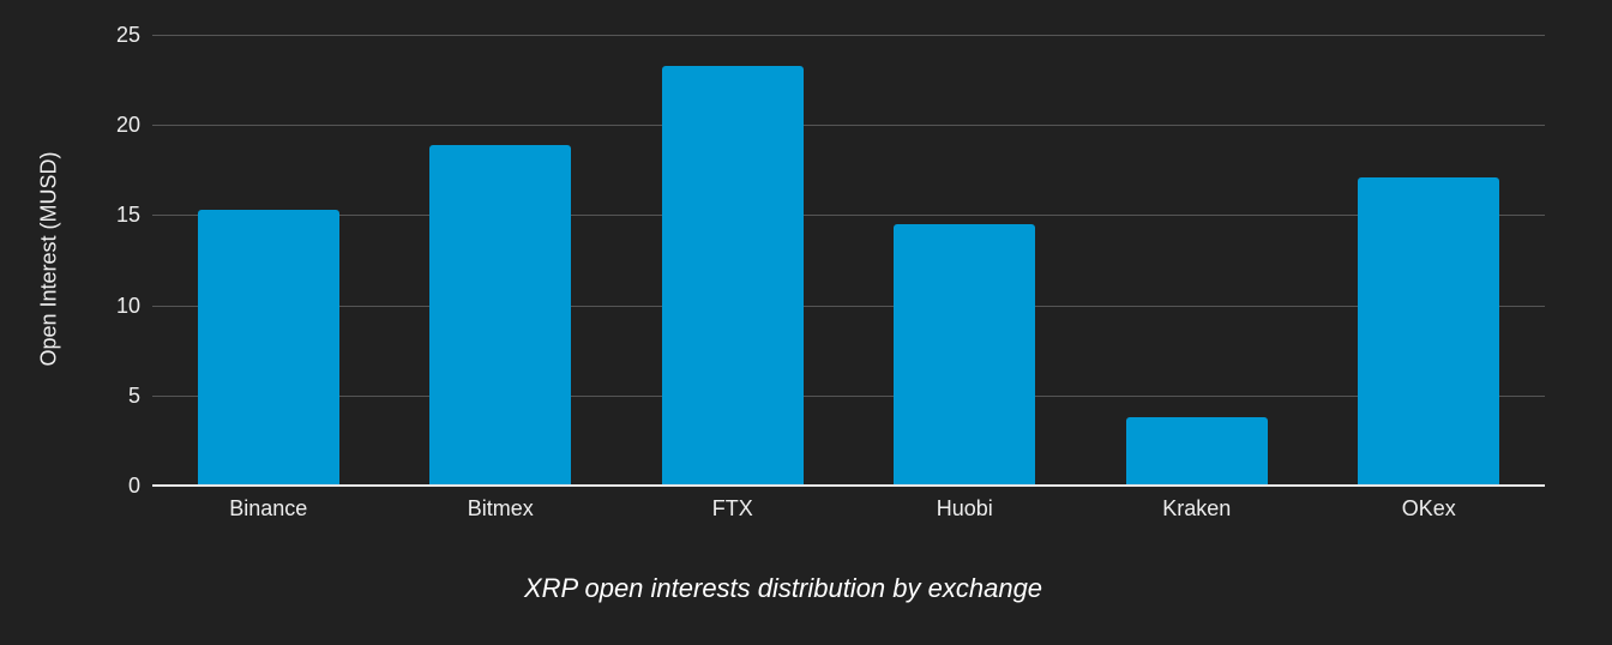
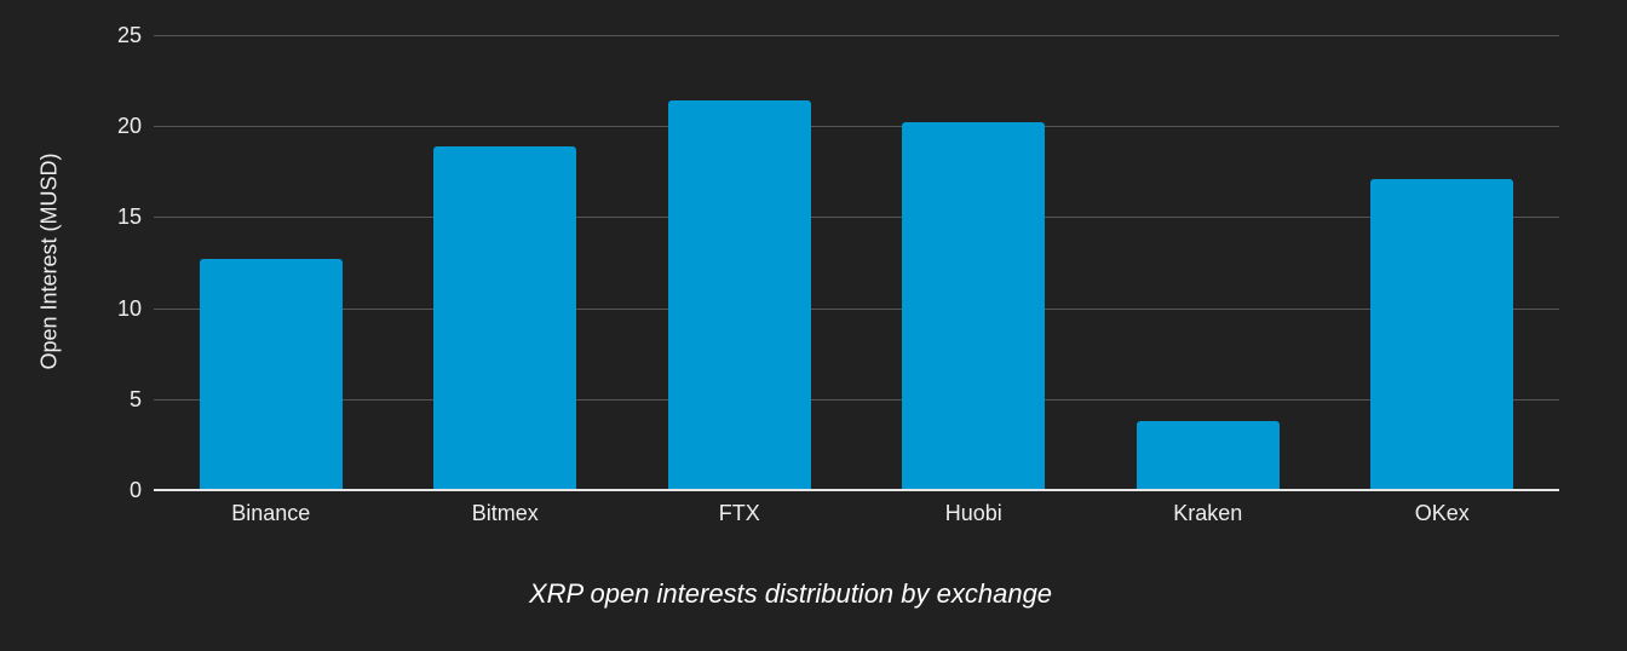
Binance: 15.3 -> 12.7
FTX: 23.3 -> 21.4
Huobi: 14.5 -> 20.2
